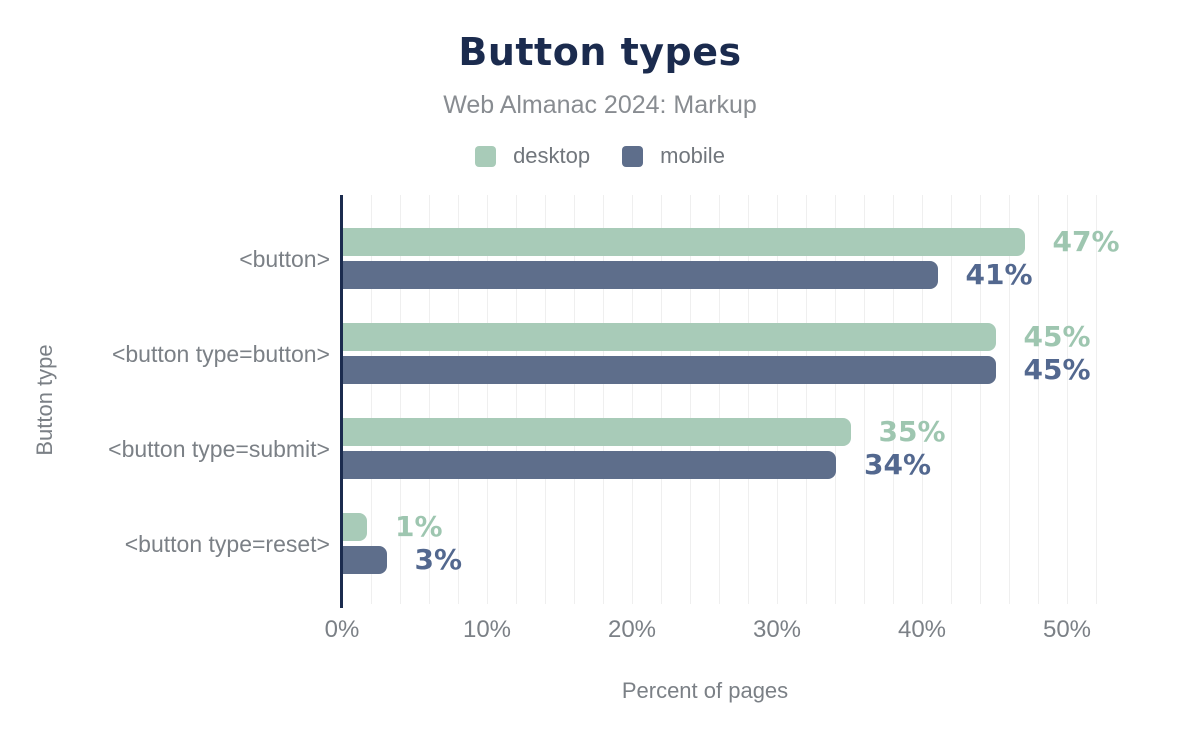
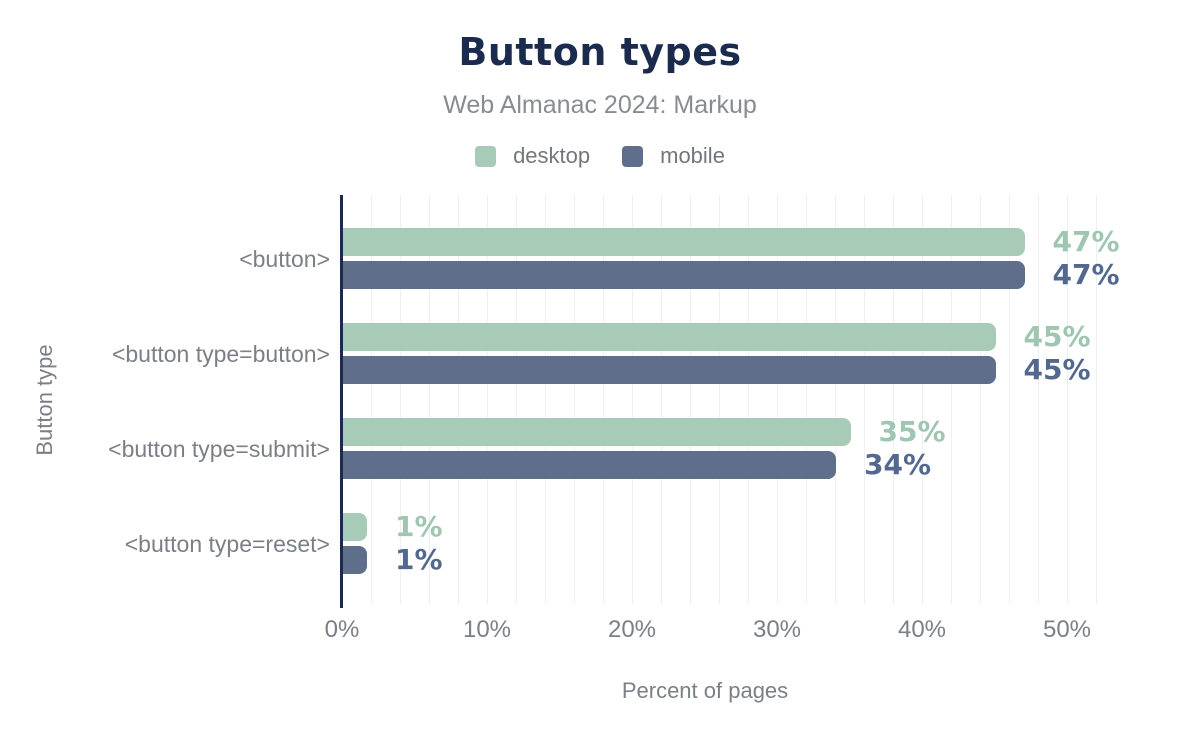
mobile/<button>: 41% -> 47%
mobile/<button type=reset>: 3% -> 1%
